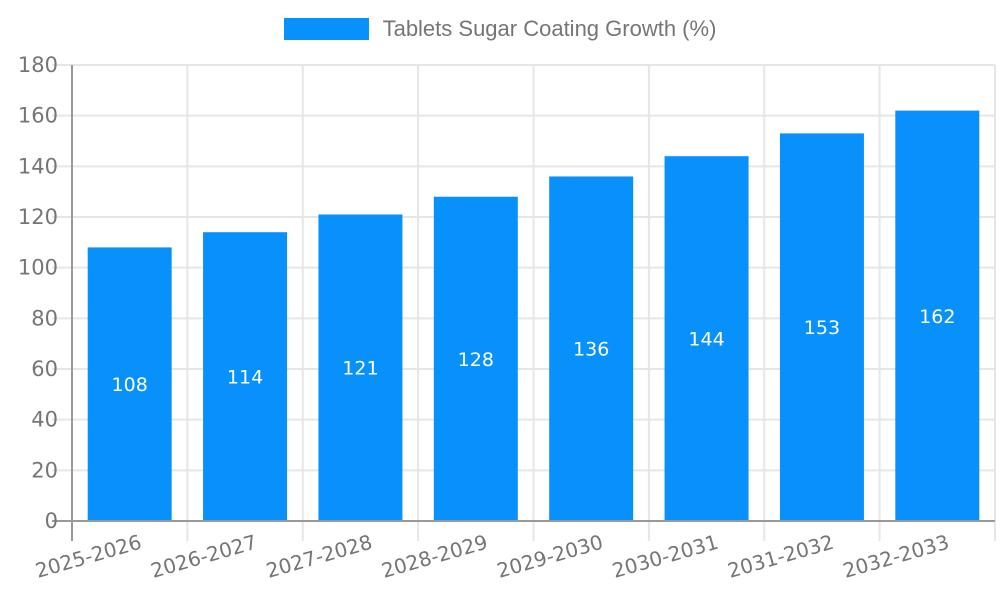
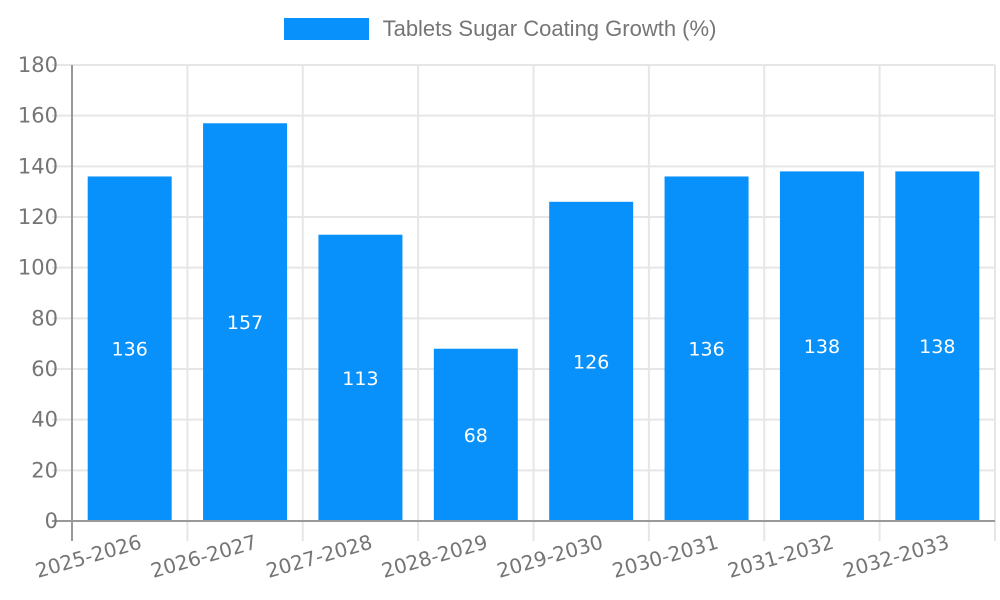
2025-2026: 108 -> 136
2026-2027: 114 -> 157
2027-2028: 121 -> 113
2028-2029: 128 -> 68
2029-2030: 136 -> 126
2030-2031: 144 -> 136
2031-2032: 153 -> 138
2032-2033: 162 -> 138
